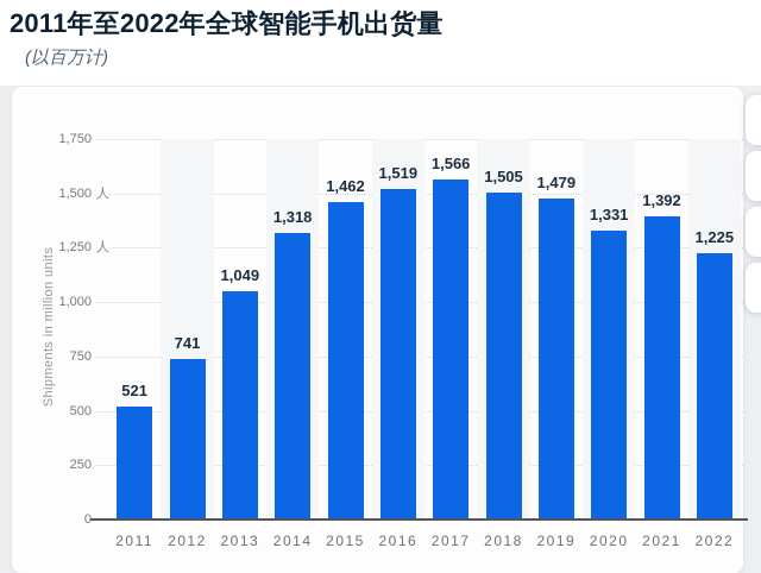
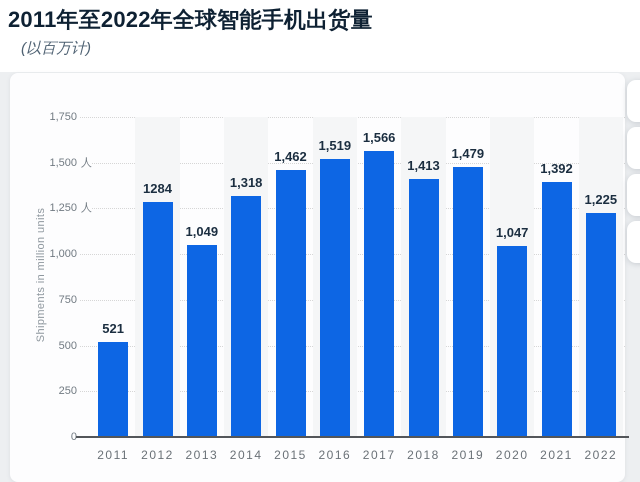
2012: 741 -> 1284
2018: 1,505 -> 1,413
2020: 1,331 -> 1,047
